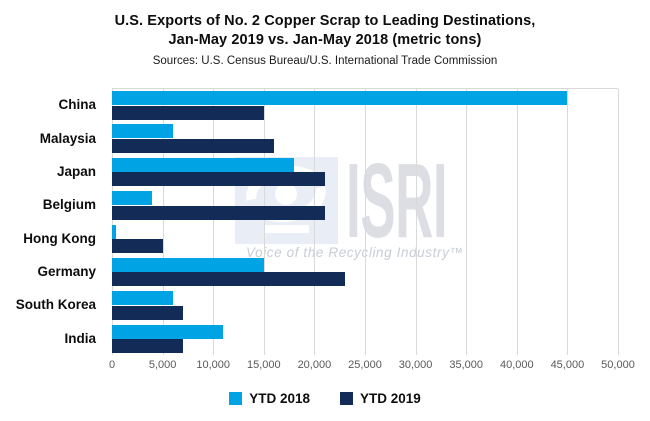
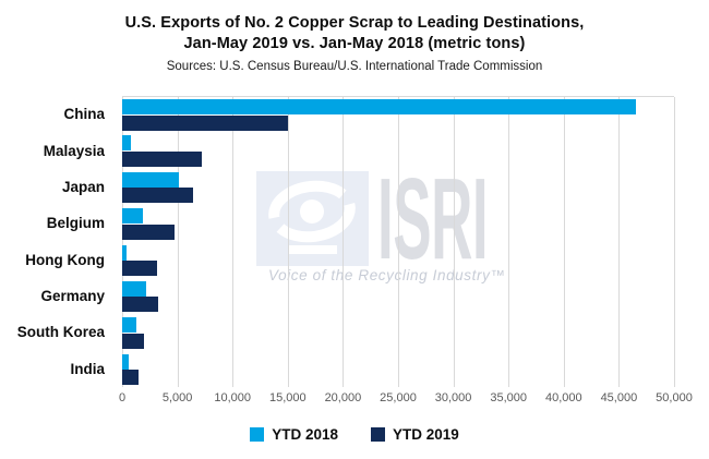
YTD 2018/China: 45000 -> 46000
YTD 2018/Malaysia: 6000 -> 1000
YTD 2019/Malaysia: 16000 -> 7000
YTD 2018/Japan: 18000 -> 5000
YTD 2019/Japan: 21000 -> 6000
YTD 2018/Belgium: 4000 -> 2000
YTD 2019/Belgium: 21000 -> 5000
YTD 2019/Hong Kong: 5000 -> 3000
YTD 2018/Germany: 15000 -> 2000
YTD 2019/Germany: 23000 -> 3000
YTD 2018/South Korea: 6000 -> 1000
YTD 2019/South Korea: 7000 -> 2000
YTD 2018/India: 11000 -> 1000
YTD 2019/India: 7000 -> 2000
